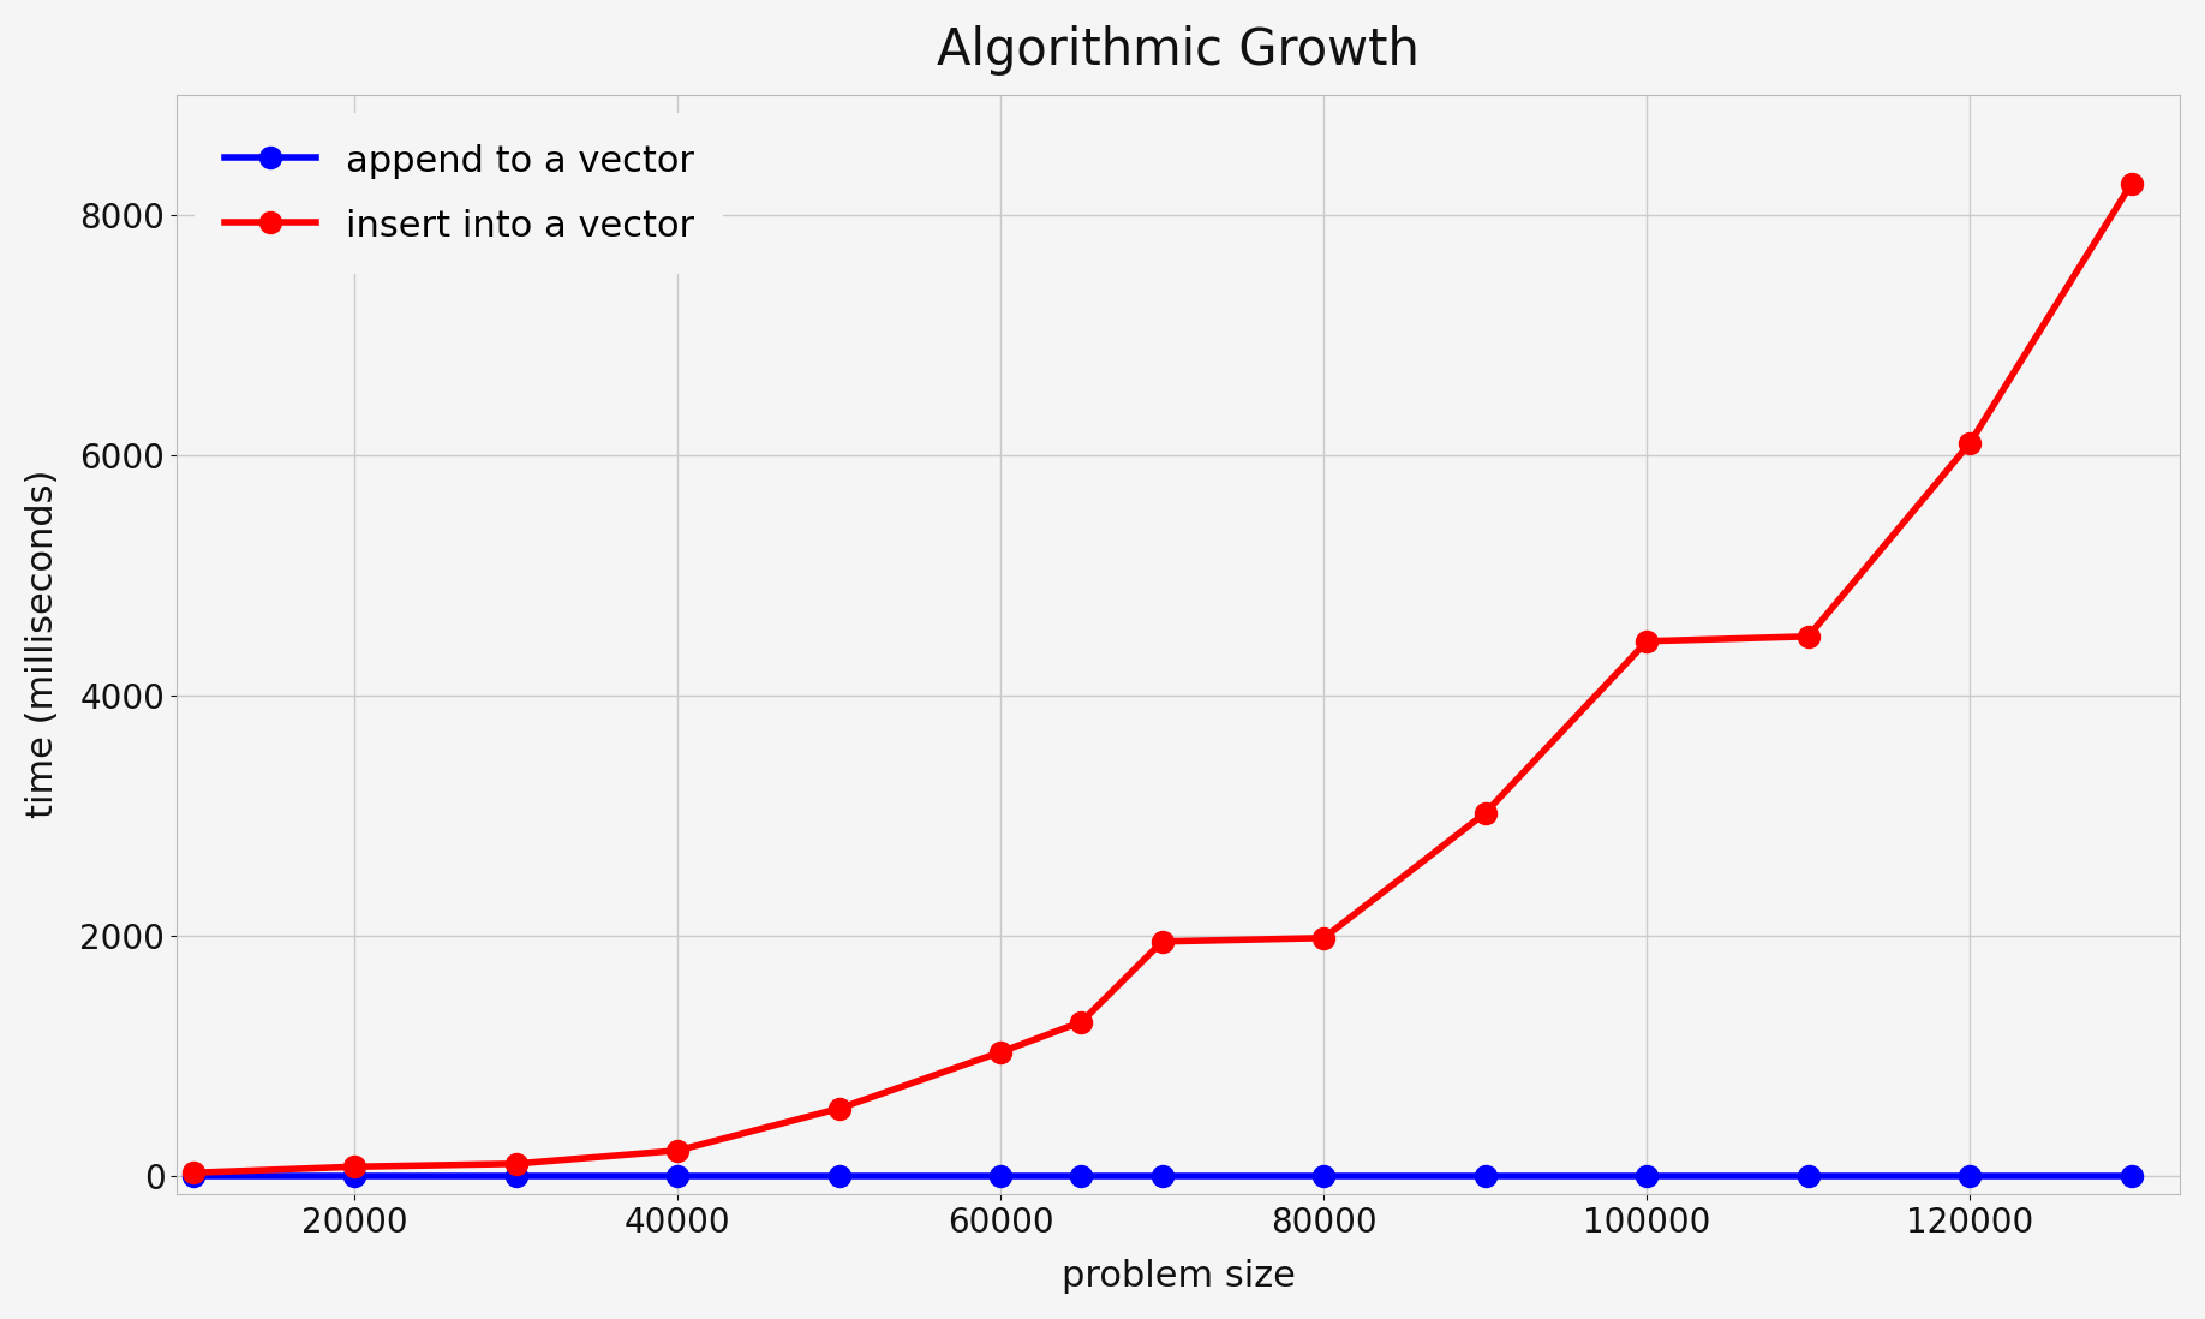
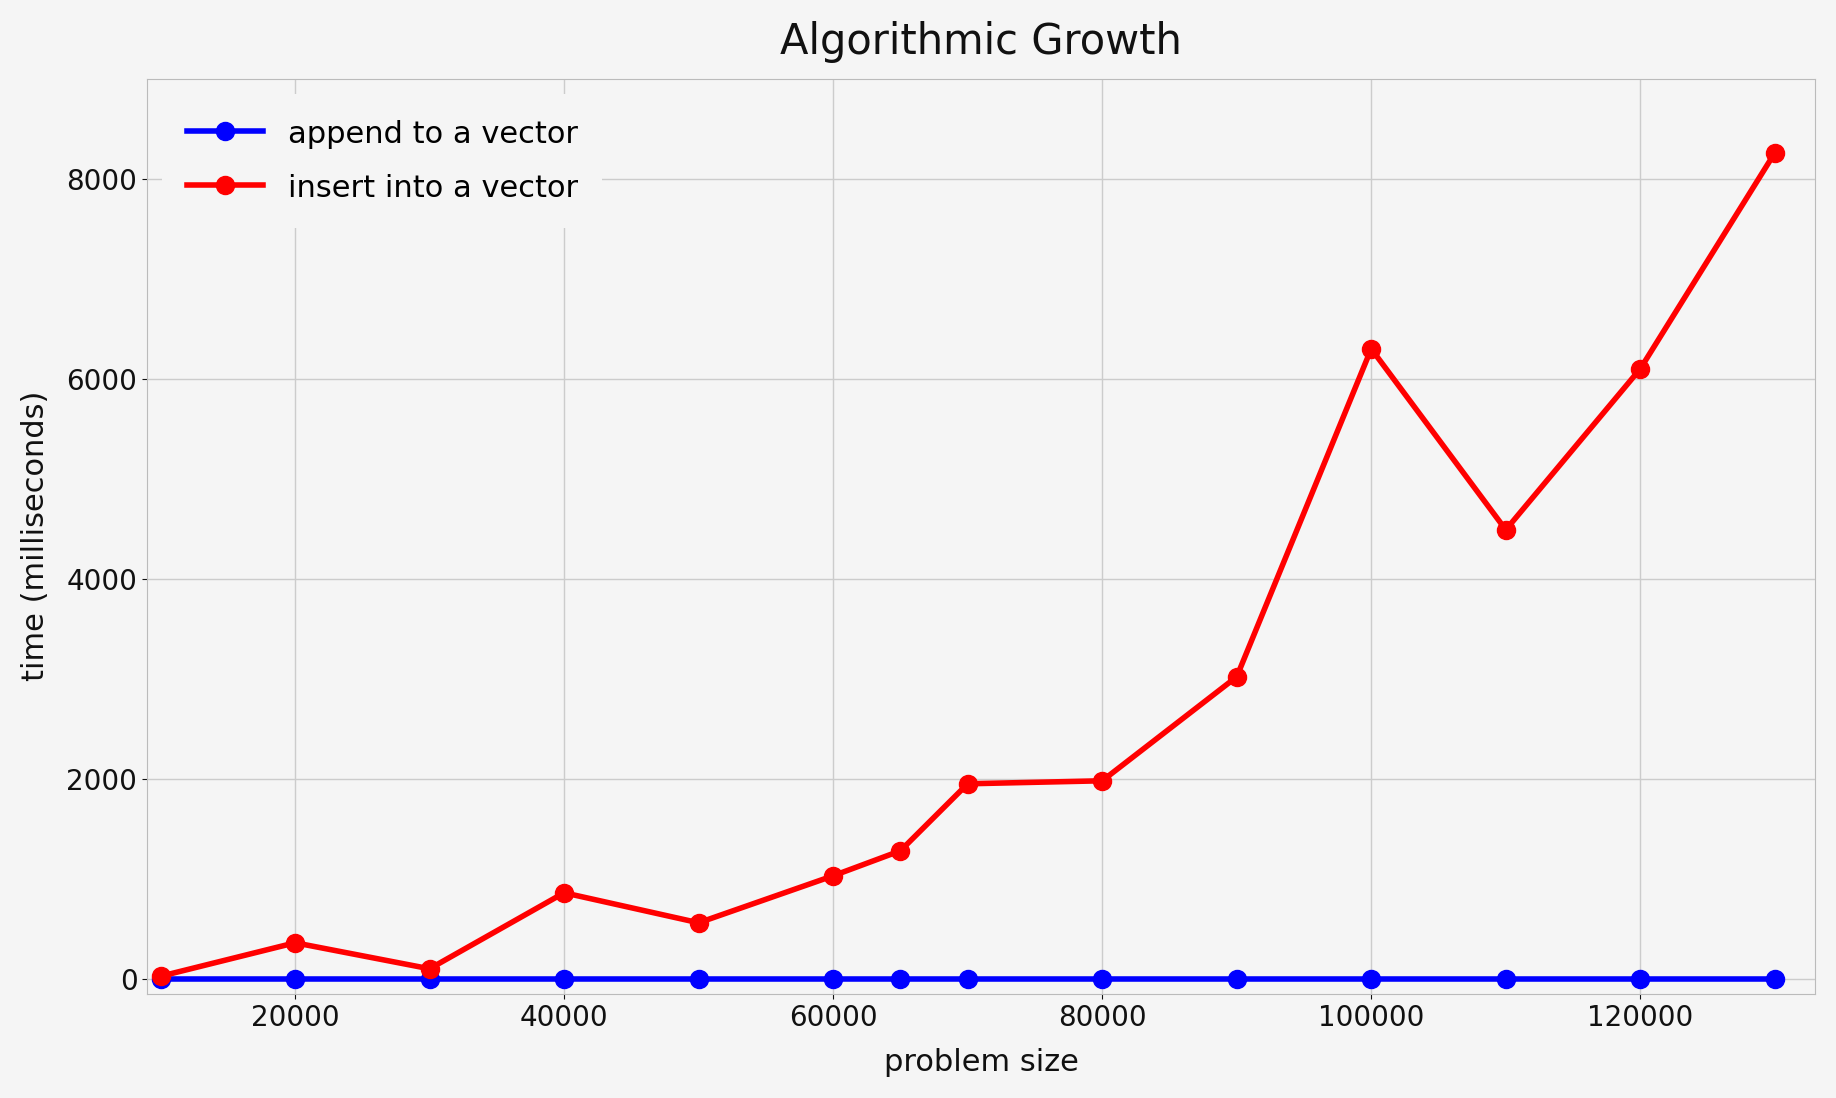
insert into a vector/20000: 80 -> 360
insert into a vector/40000: 210 -> 860
insert into a vector/100000: 4450 -> 6300
